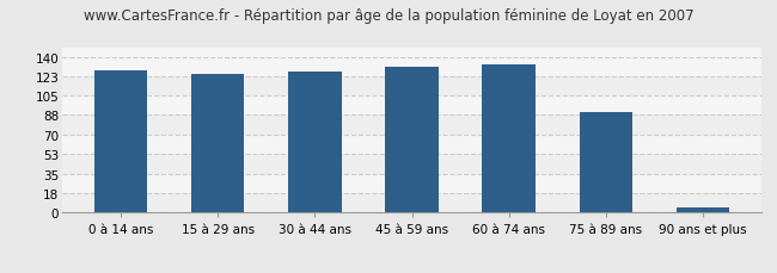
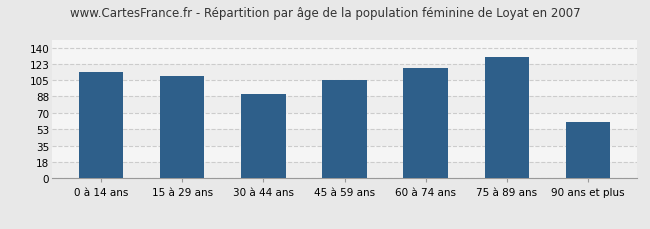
0 à 14 ans: 128 -> 114
15 à 29 ans: 125 -> 110
30 à 44 ans: 127 -> 90
45 à 59 ans: 131 -> 106
60 à 74 ans: 133 -> 118
75 à 89 ans: 90 -> 130
90 ans et plus: 5 -> 60
